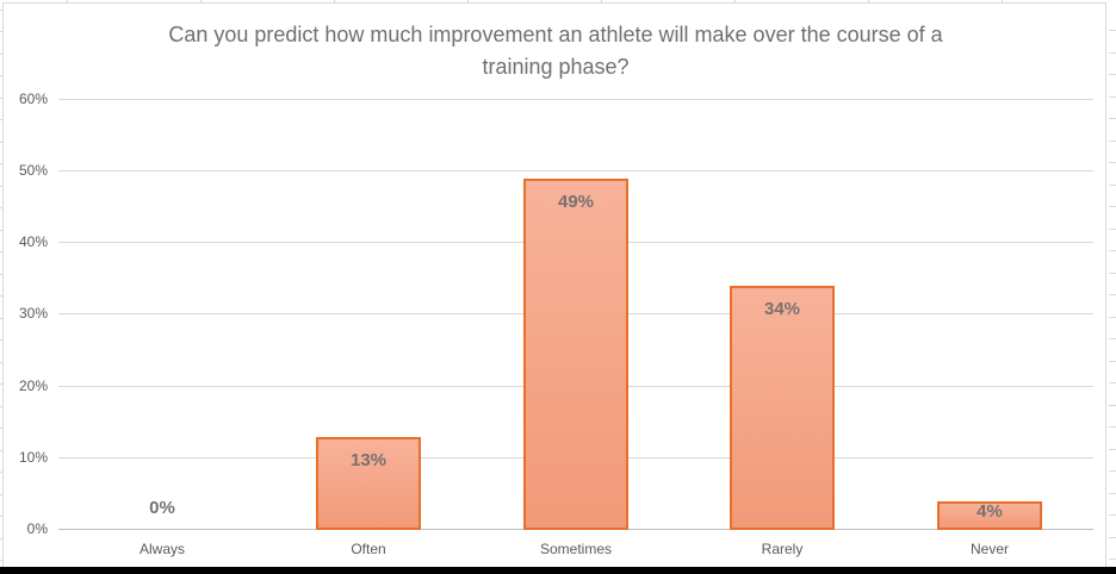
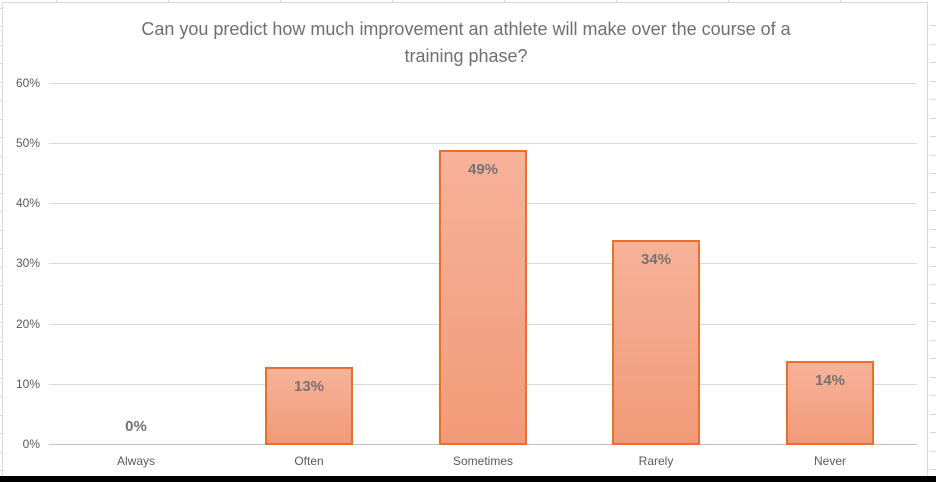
Never: 4% -> 14%
